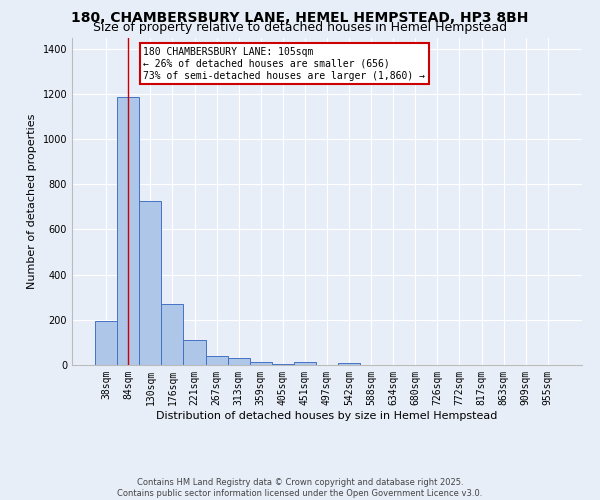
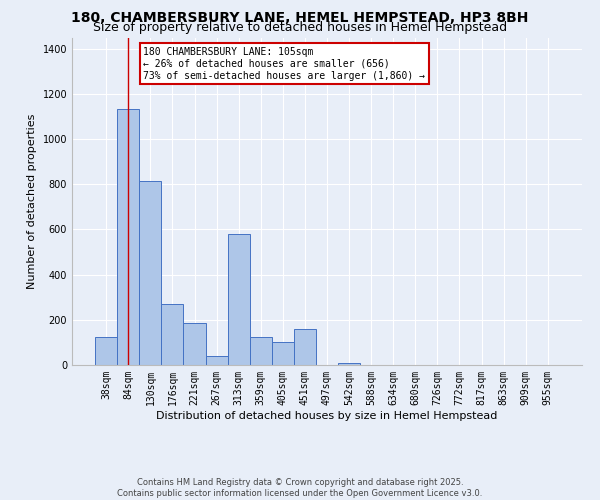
38sqm: 193 -> 125
84sqm: 1185 -> 1135
130sqm: 728 -> 815
221sqm: 110 -> 185
313sqm: 32 -> 580
359sqm: 14 -> 125
405sqm: 5 -> 100
451sqm: 12 -> 160
